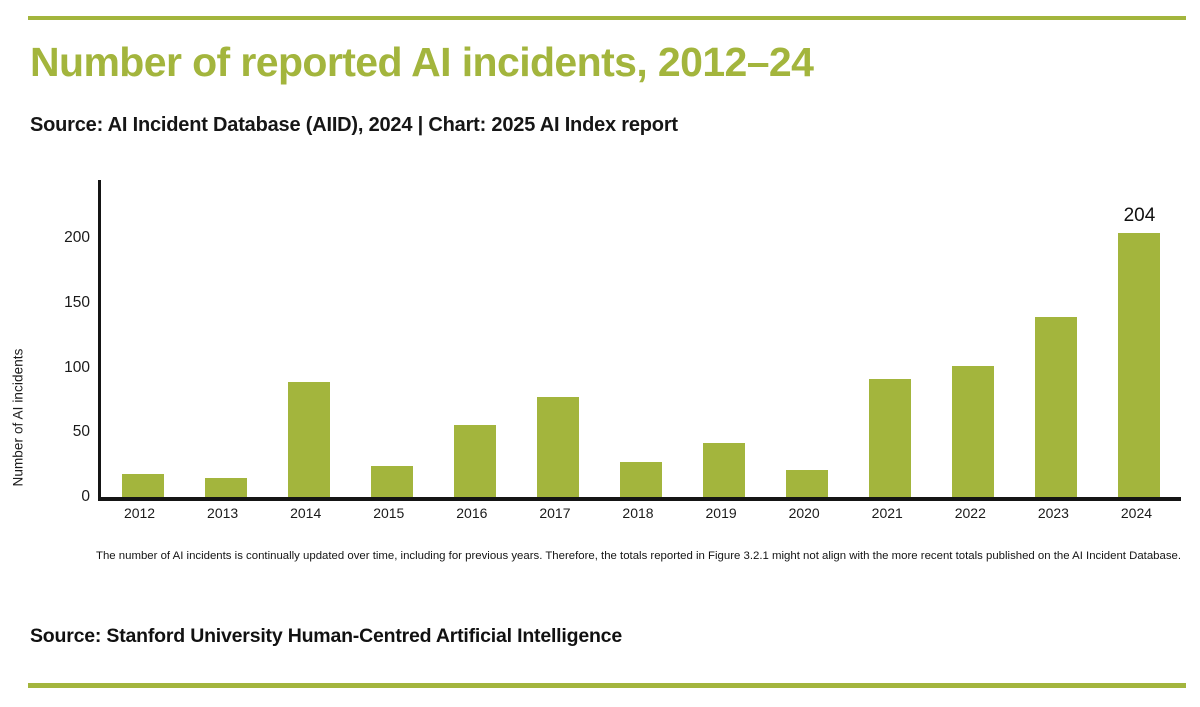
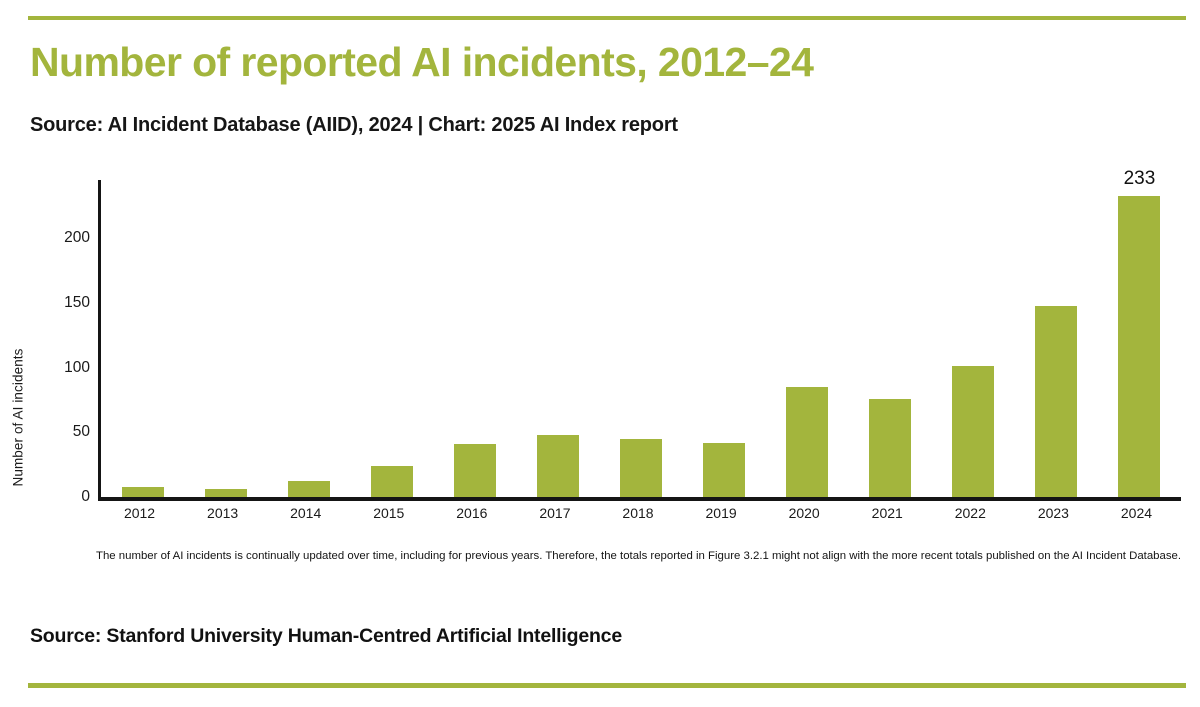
2012: 18 -> 8
2013: 15 -> 6
2014: 89 -> 12
2016: 56 -> 41
2017: 77 -> 48
2018: 27 -> 45
2020: 21 -> 85
2021: 91 -> 76
2023: 139 -> 148
2024: 204 -> 233
